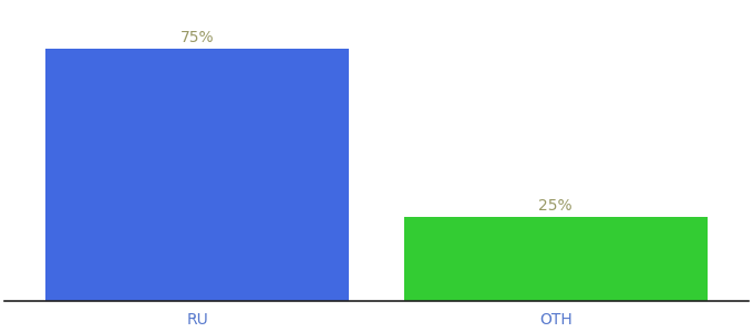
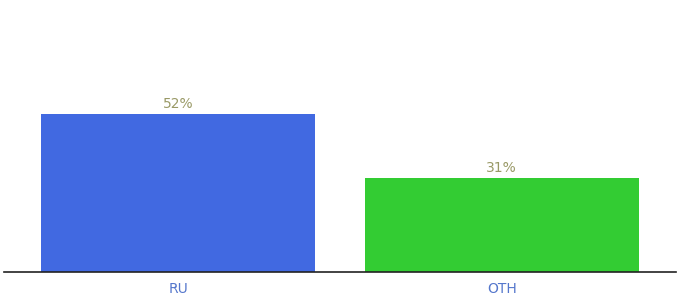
RU: 75% -> 52%
OTH: 25% -> 31%
